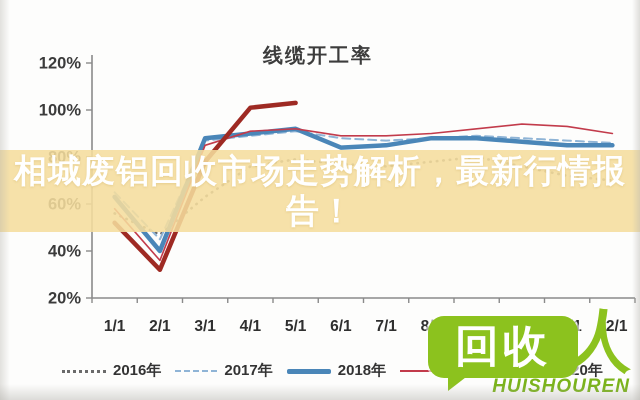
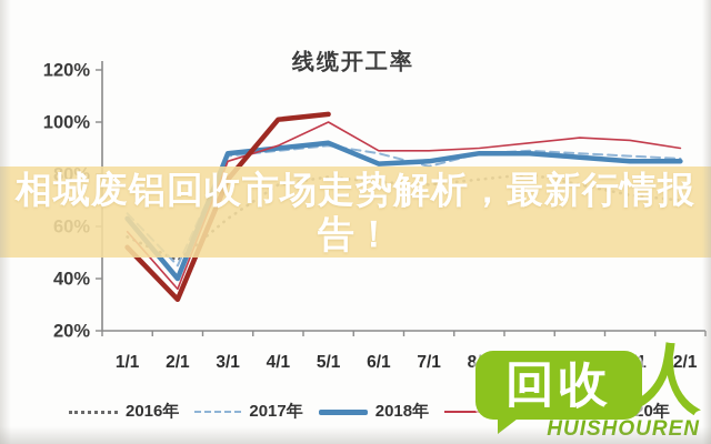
2019年/5/1: 92% -> 100%
2017年/7/1: 87% -> 83%
